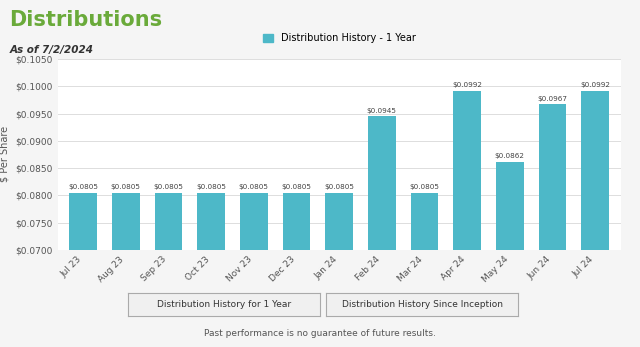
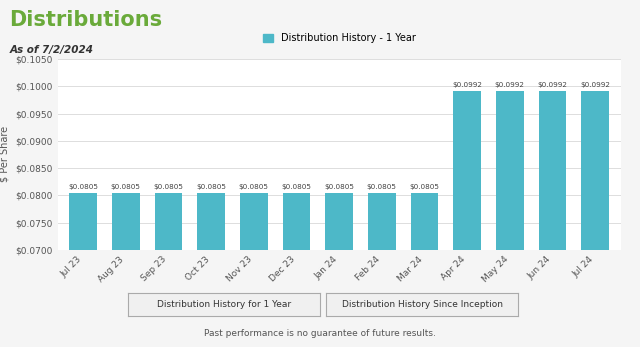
Feb 24: $0.0945 -> $0.0805
May 24: $0.0862 -> $0.0992
Jun 24: $0.0967 -> $0.0992
